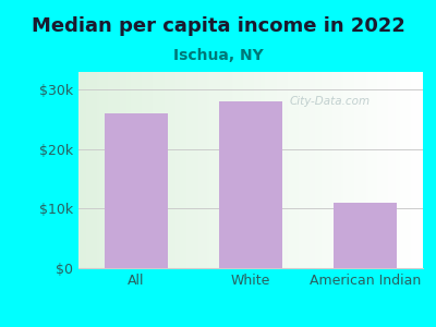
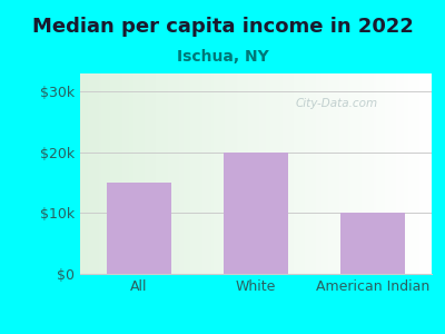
All: $26k -> $15k
White: $28k -> $20k
American Indian: $11k -> $10k
